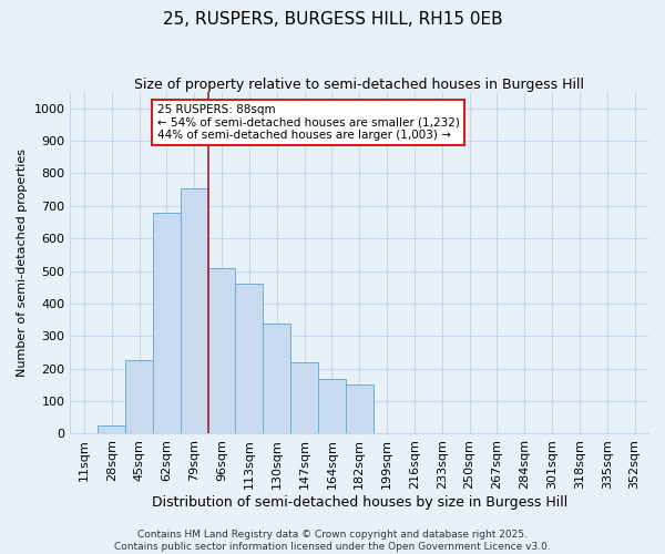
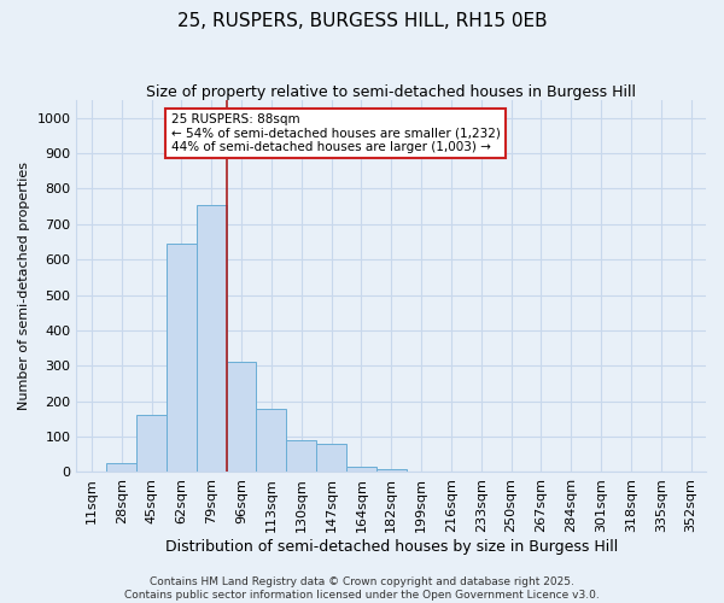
45sqm: 225 -> 160
62sqm: 680 -> 645
96sqm: 510 -> 310
113sqm: 460 -> 180
130sqm: 340 -> 90
147sqm: 220 -> 80
164sqm: 170 -> 15
182sqm: 150 -> 10
